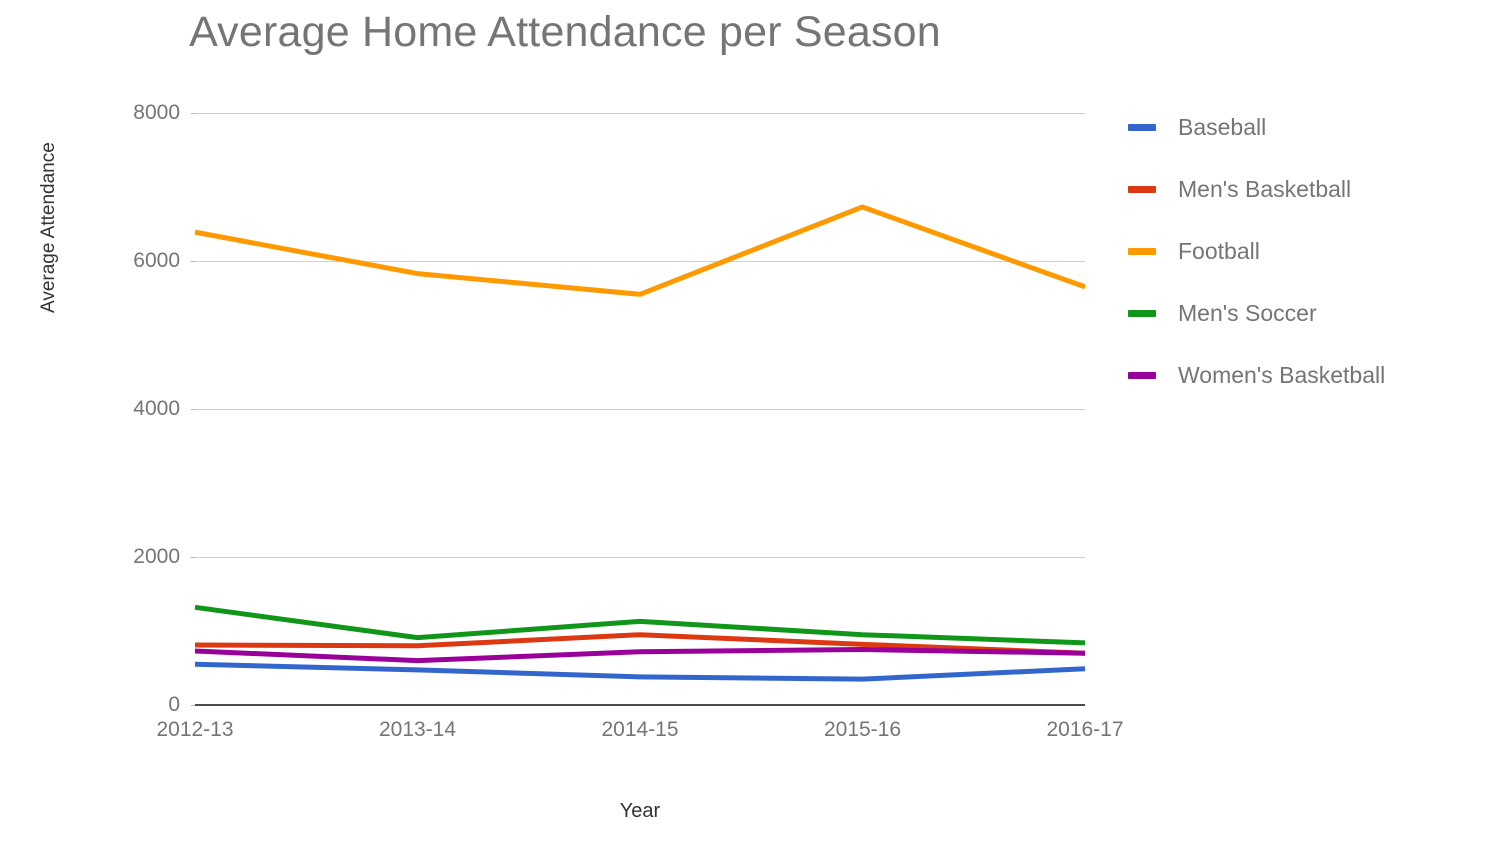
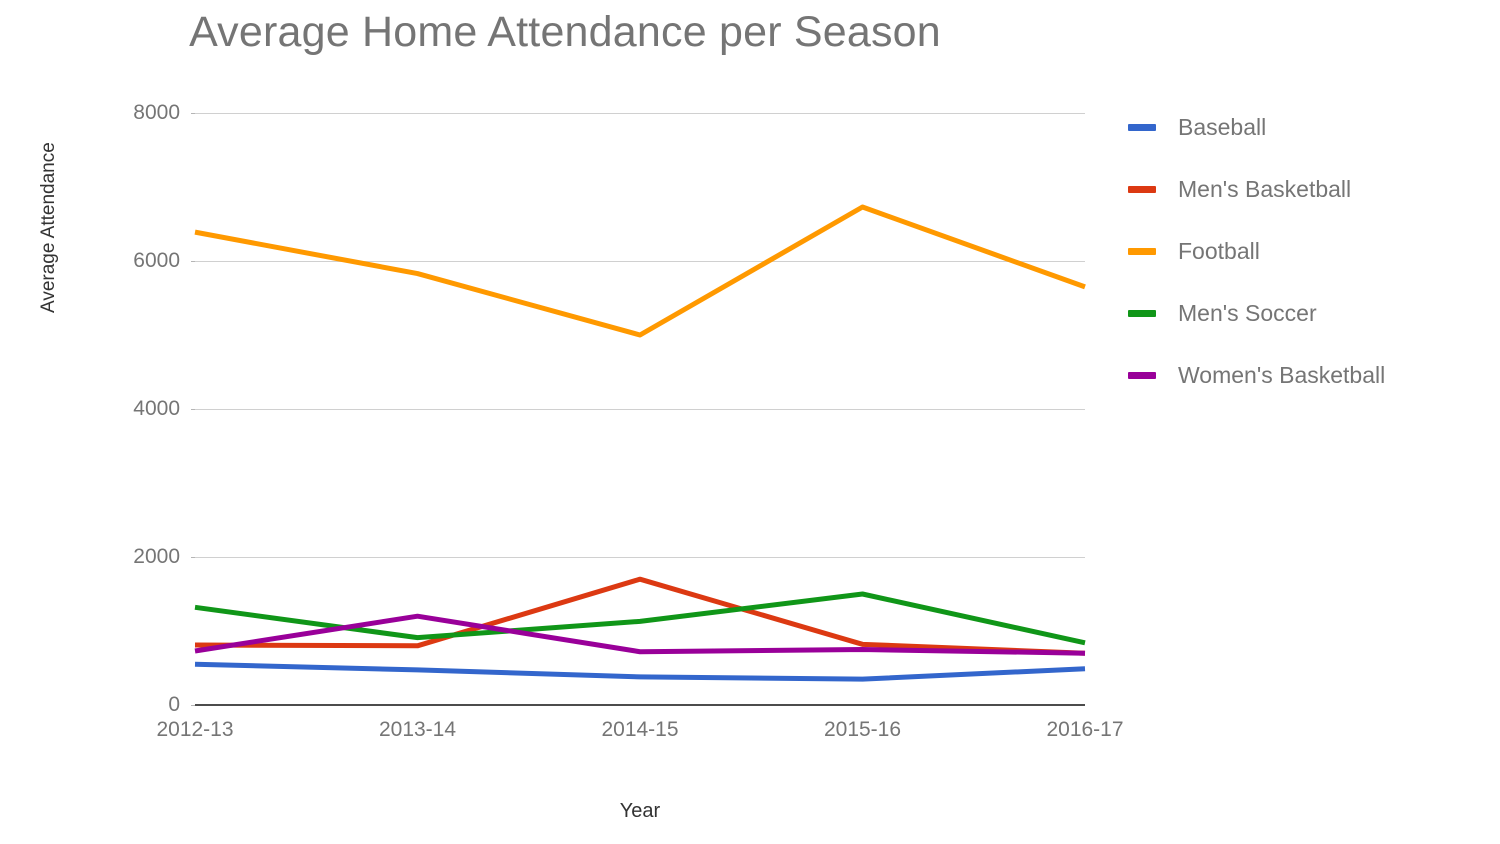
Women's Basketball/2013-14: 600 -> 1200
Men's Basketball/2014-15: 1000 -> 1700
Football/2014-15: 5600 -> 5000
Men's Soccer/2015-16: 1000 -> 1500
